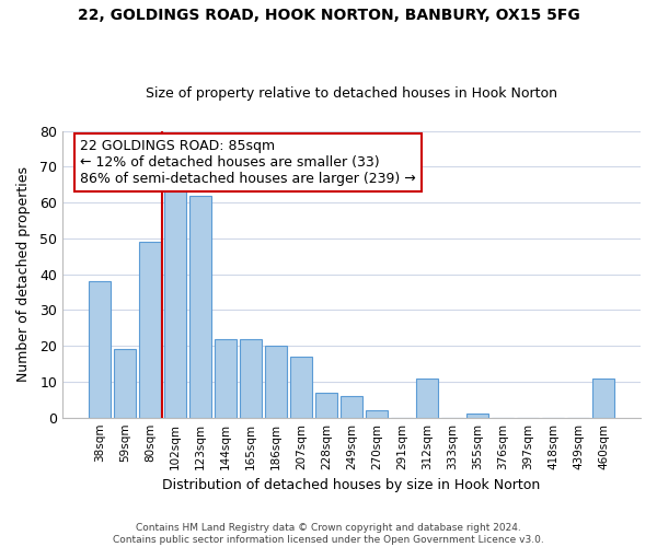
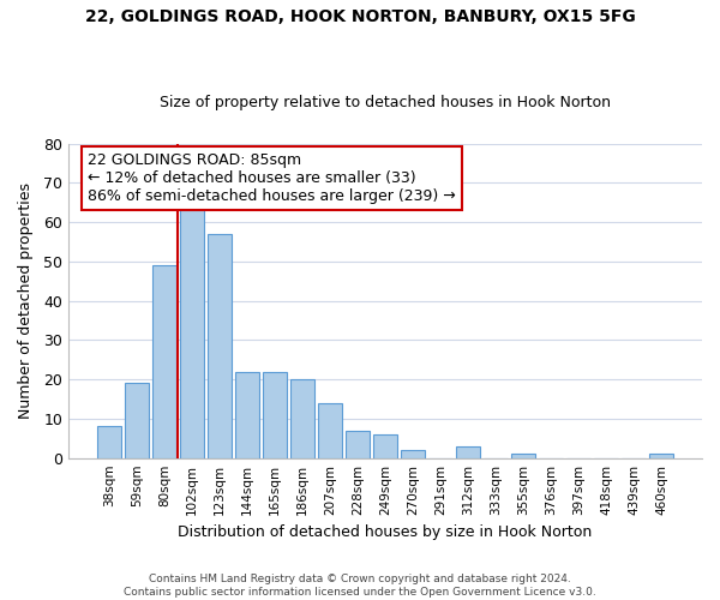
38sqm: 38 -> 8
123sqm: 62 -> 57
207sqm: 17 -> 14
312sqm: 11 -> 3
460sqm: 11 -> 1
